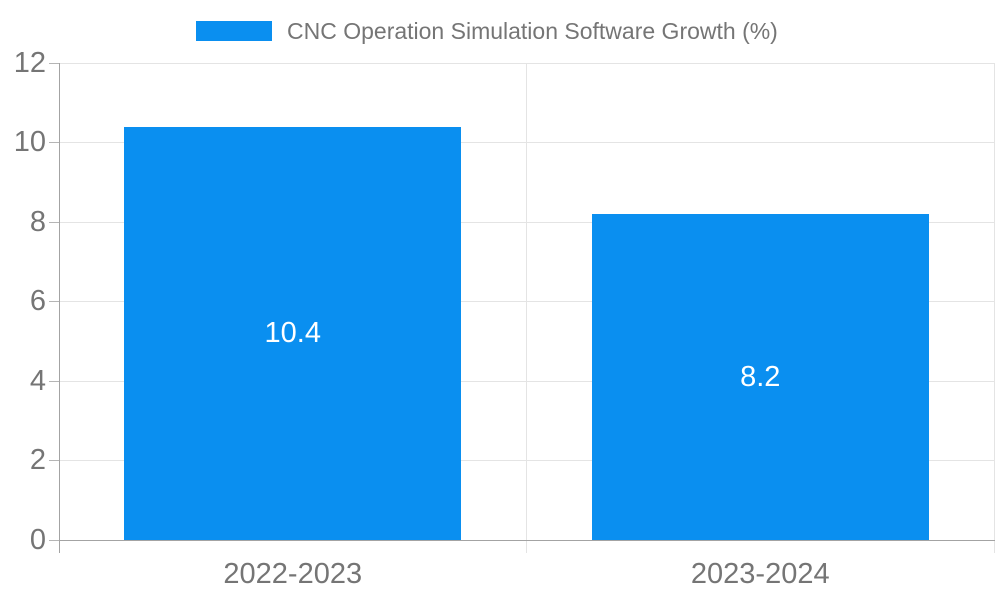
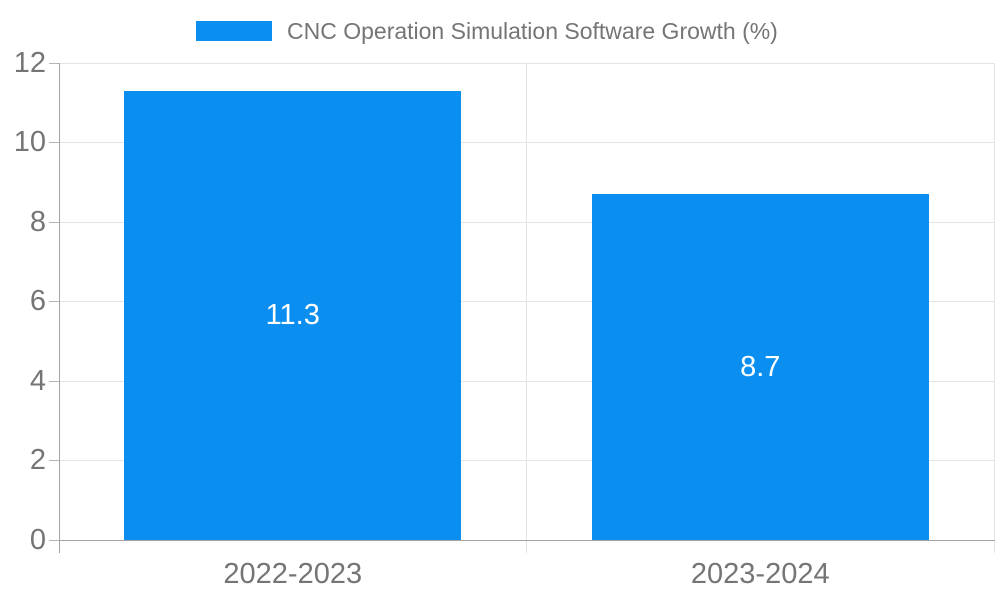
2022-2023: 10.4 -> 11.3
2023-2024: 8.2 -> 8.7
